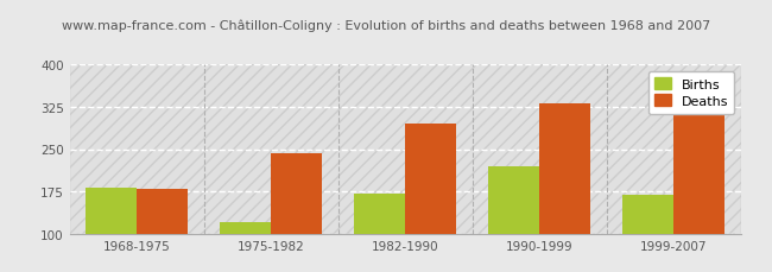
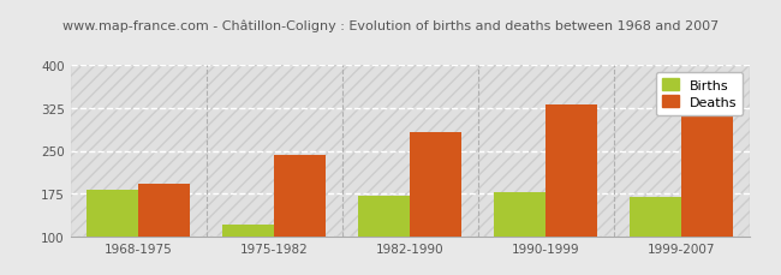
Deaths/1968-1975: 180 -> 193
Deaths/1982-1990: 295 -> 283
Births/1990-1999: 220 -> 178
